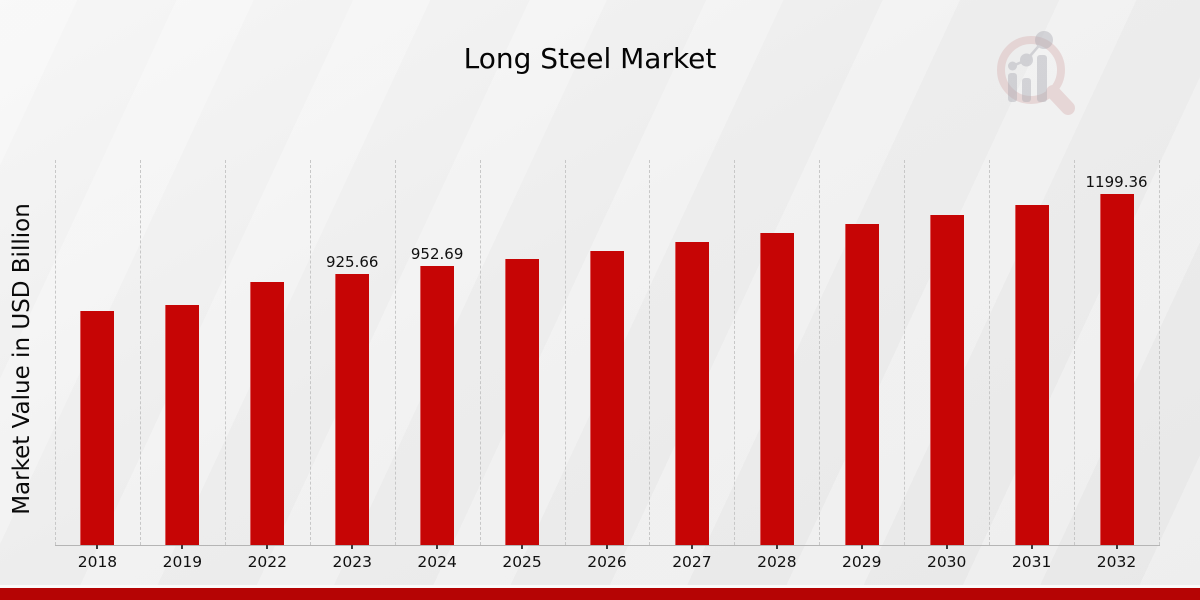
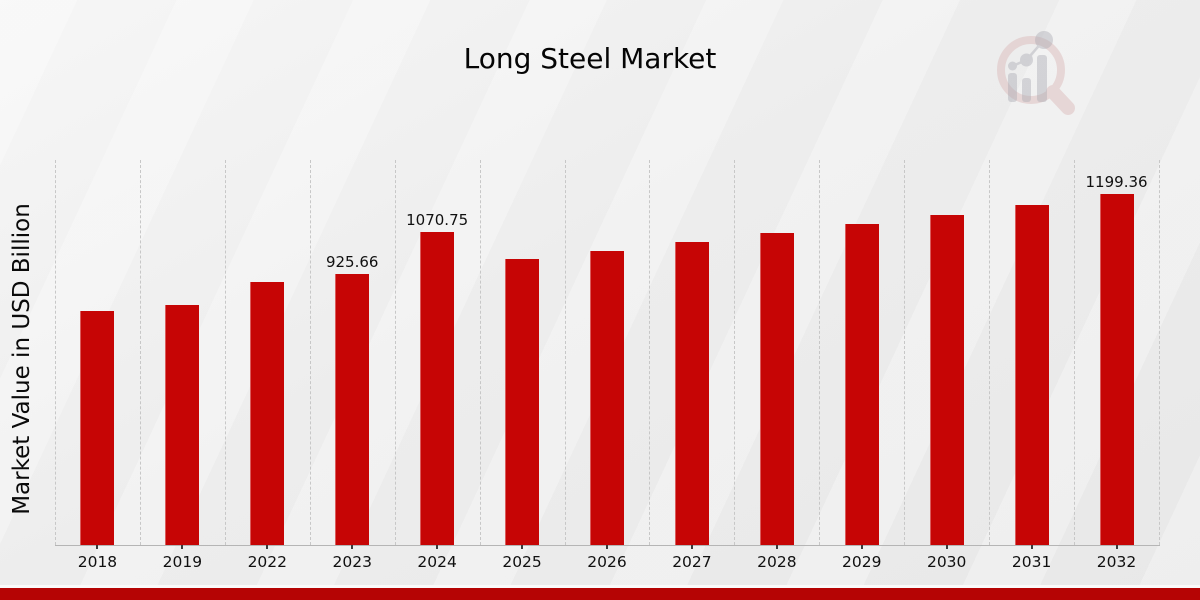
2024: 952.69 -> 1070.75
